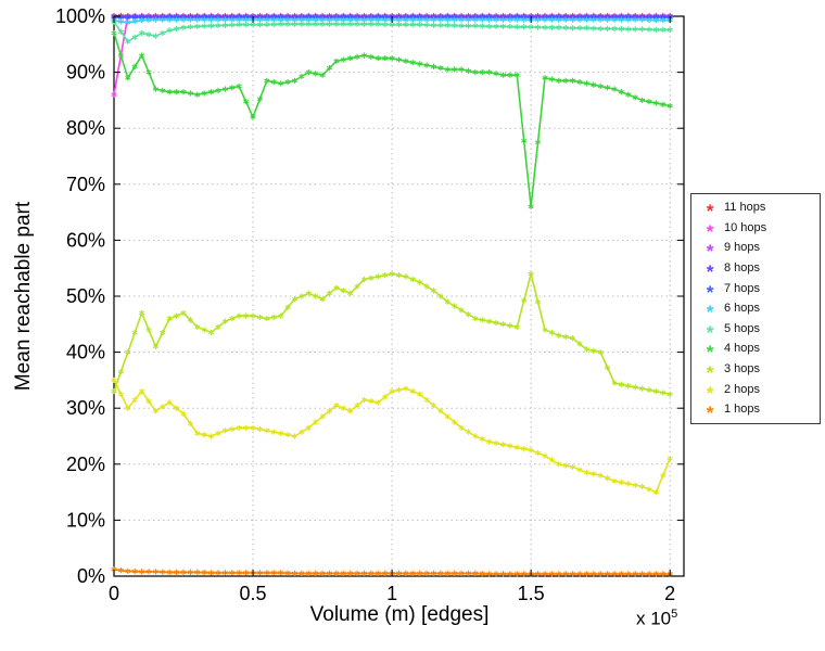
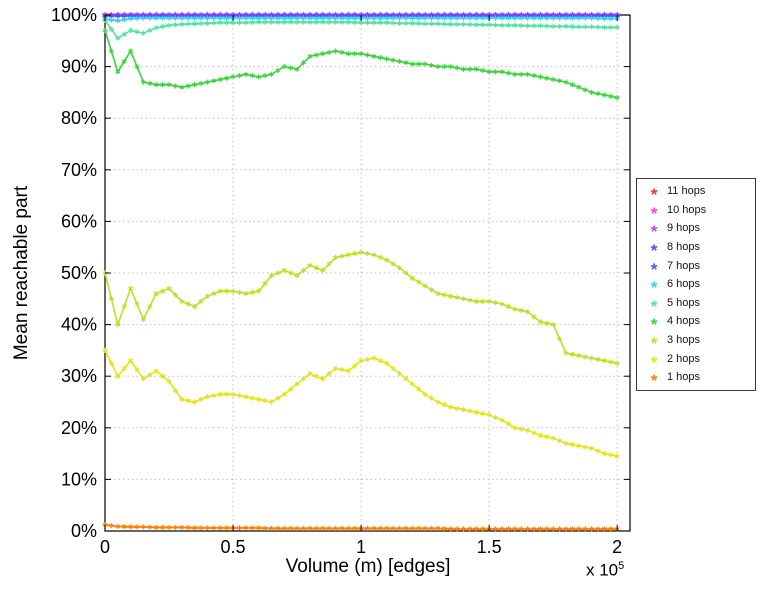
10 hops/0: 86% -> 100%
3 hops/0: 33% -> 50%
4 hops/0.5: 82% -> 88%
4 hops/1.5: 66% -> 89%
3 hops/1.5: 54% -> 44%
2 hops/2: 21% -> 14%
